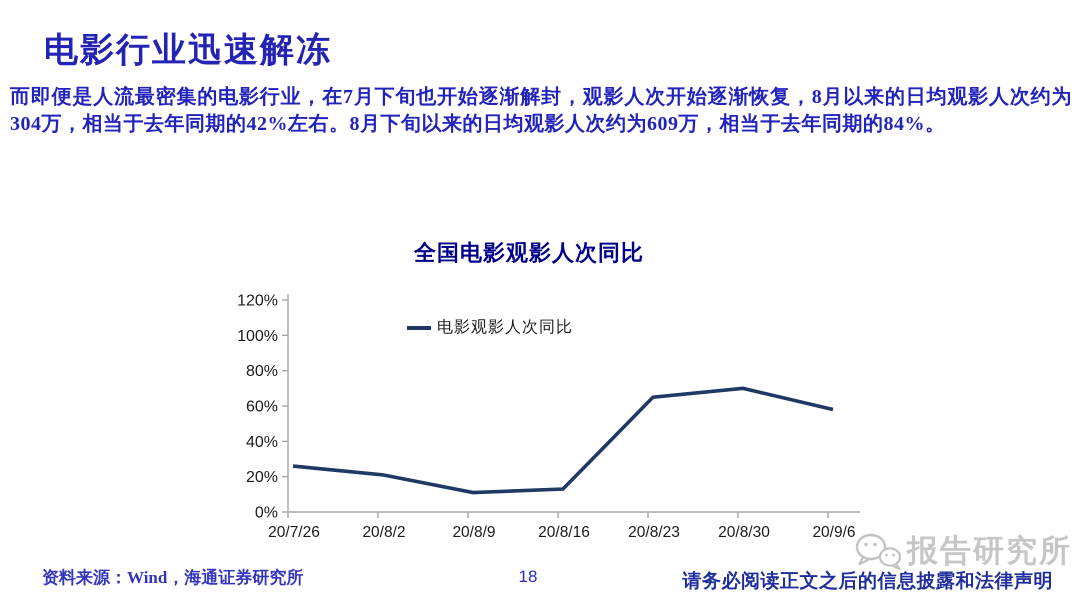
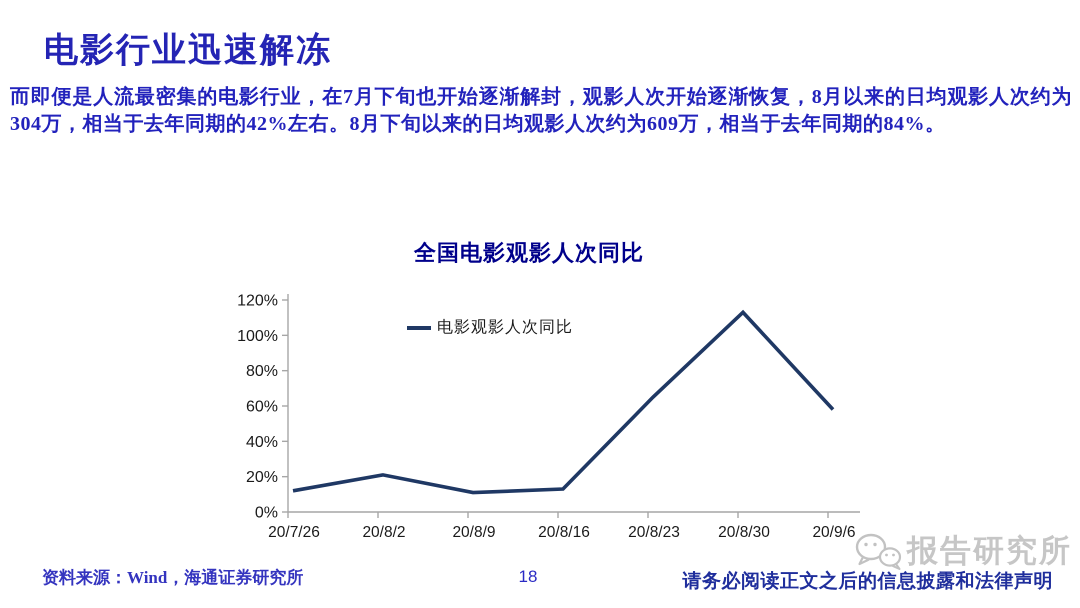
20/7/26: 26% -> 12%
20/8/30: 70% -> 113%
